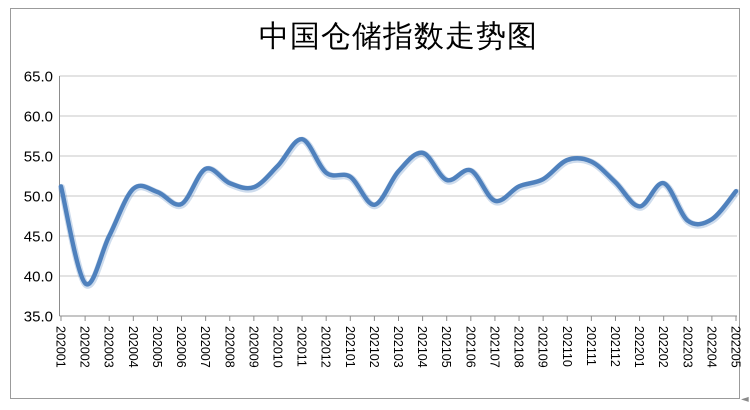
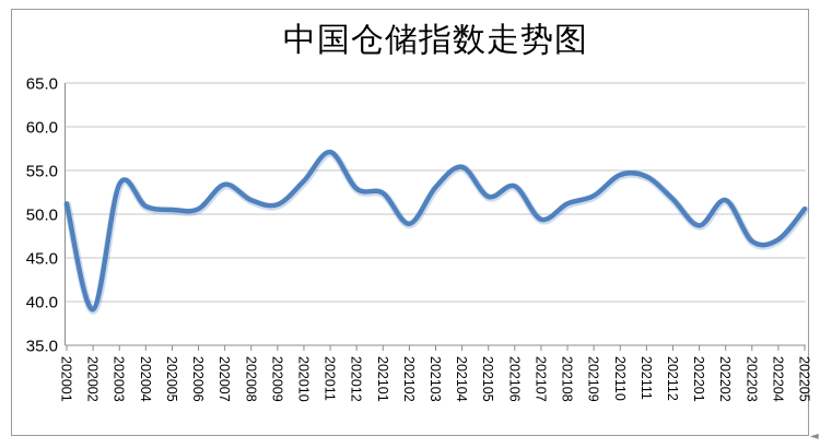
202003: 45 -> 53
202006: 49 -> 51
